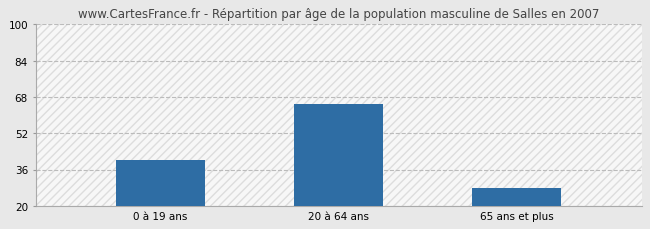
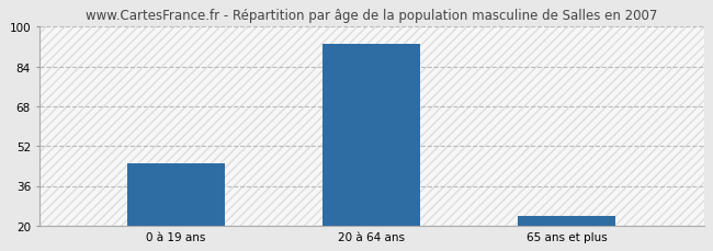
0 à 19 ans: 40 -> 45
20 à 64 ans: 65 -> 93
65 ans et plus: 28 -> 24
